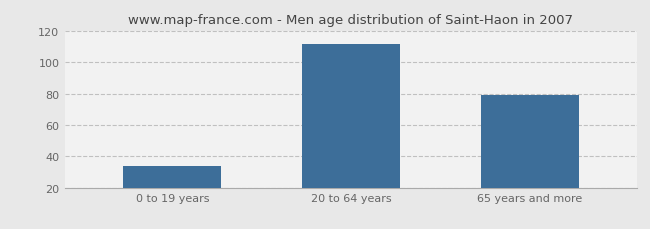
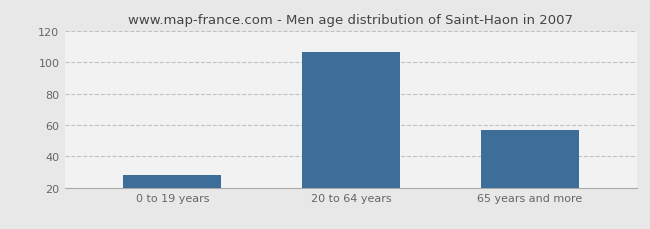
0 to 19 years: 34 -> 28
20 to 64 years: 112 -> 107
65 years and more: 79 -> 57
